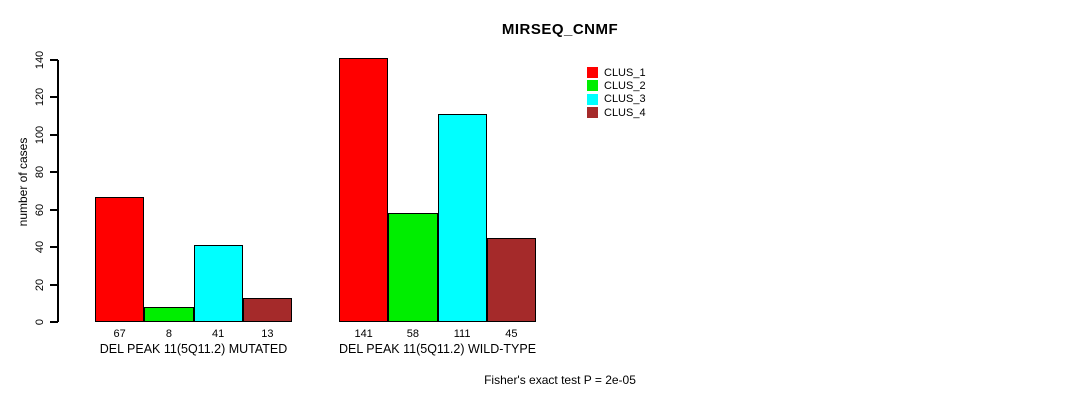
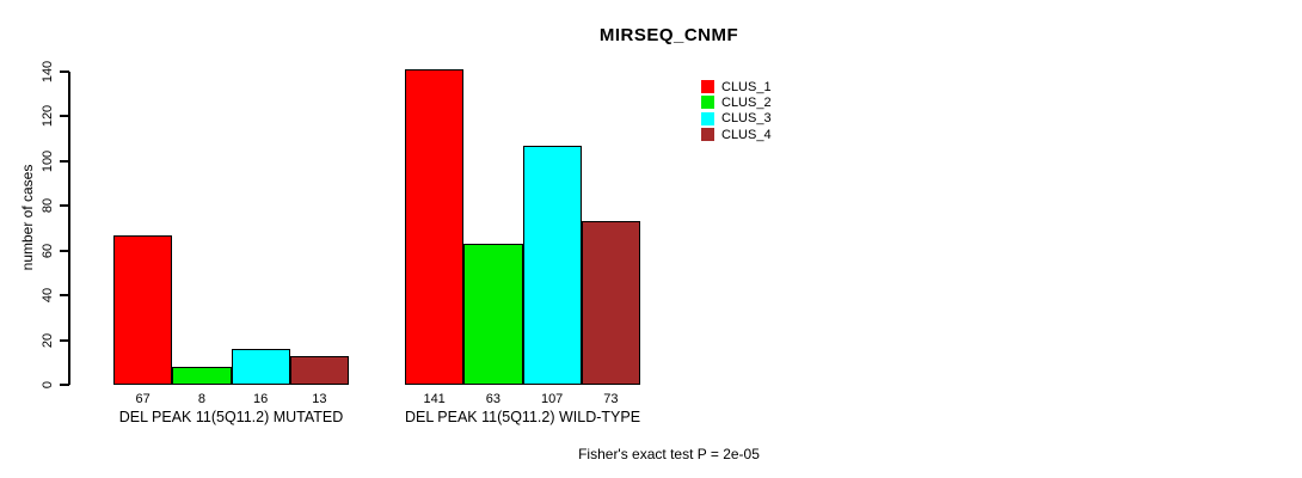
CLUS_3/DEL PEAK 11(5Q11.2) MUTATED: 41 -> 16
CLUS_2/DEL PEAK 11(5Q11.2) WILD-TYPE: 58 -> 63
CLUS_3/DEL PEAK 11(5Q11.2) WILD-TYPE: 111 -> 107
CLUS_4/DEL PEAK 11(5Q11.2) WILD-TYPE: 45 -> 73
